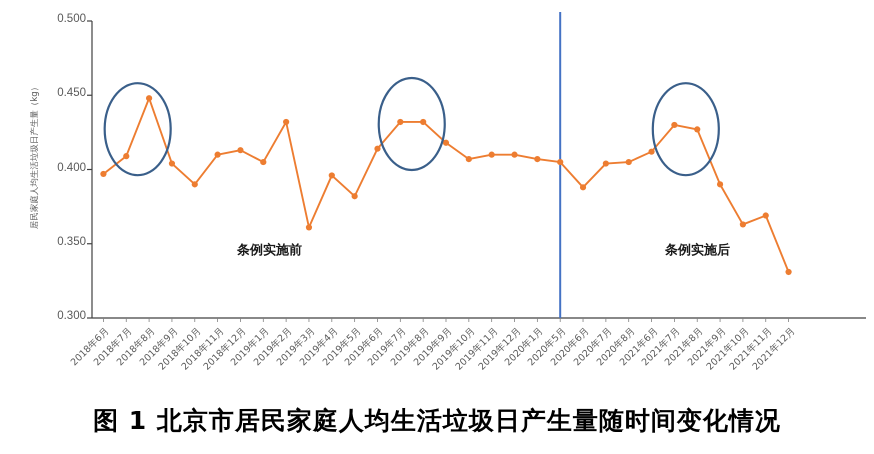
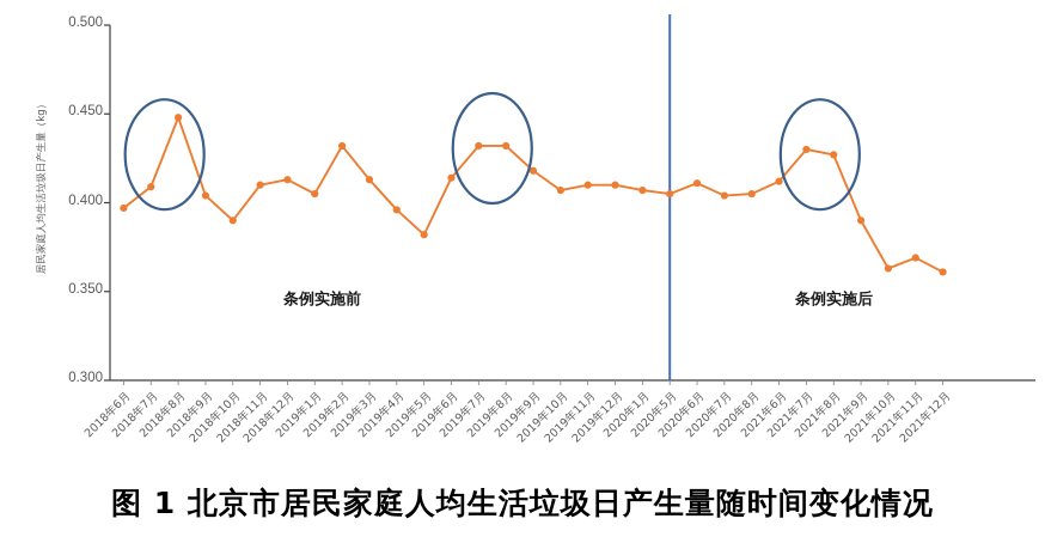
2019年3月: 0.361 -> 0.413
2020年6月: 0.388 -> 0.411
2021年12月: 0.331 -> 0.361
